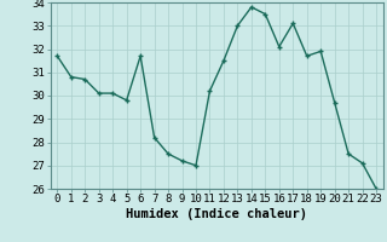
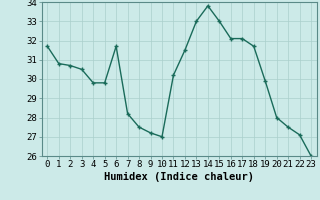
3: 30.1 -> 30.5
4: 30.1 -> 29.8
15: 33.5 -> 33.0
17: 33.1 -> 32.1
19: 31.9 -> 29.9
20: 29.7 -> 28.0
